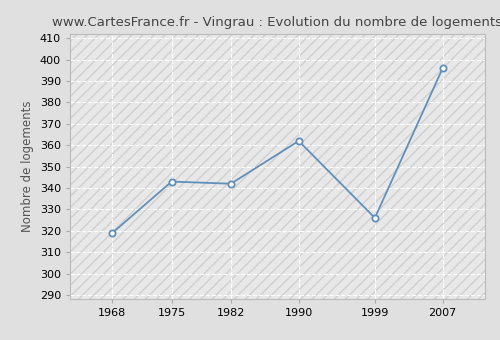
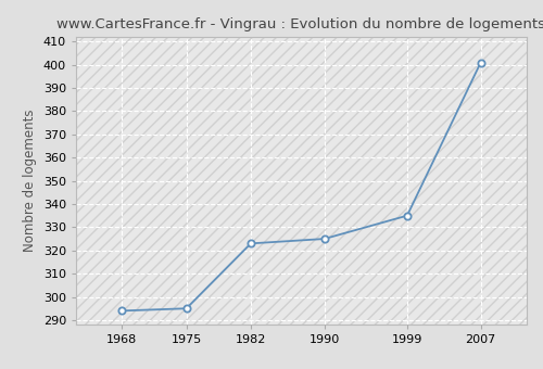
1968: 319 -> 294
1975: 343 -> 295
1982: 342 -> 323
1990: 362 -> 325
1999: 326 -> 335
2007: 396 -> 401
